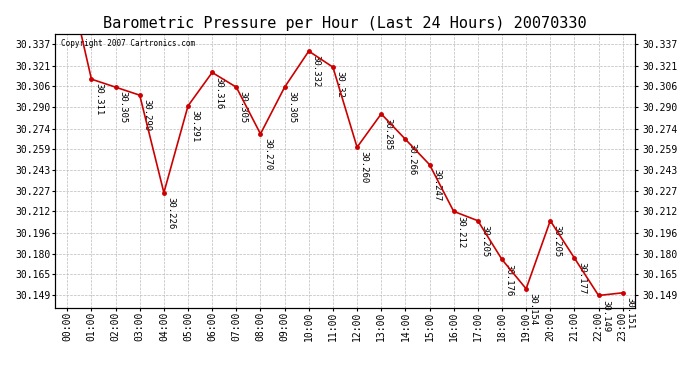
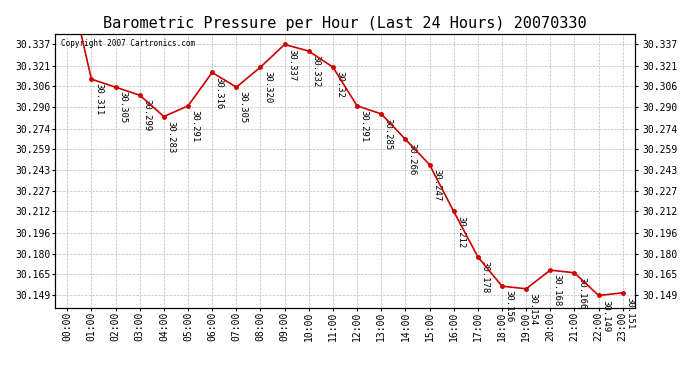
04:00: 30.226 -> 30.283
08:00: 30.270 -> 30.320
09:00: 30.305 -> 30.337
12:00: 30.260 -> 30.291
17:00: 30.205 -> 30.178
18:00: 30.176 -> 30.156
20:00: 30.205 -> 30.168
21:00: 30.177 -> 30.166
